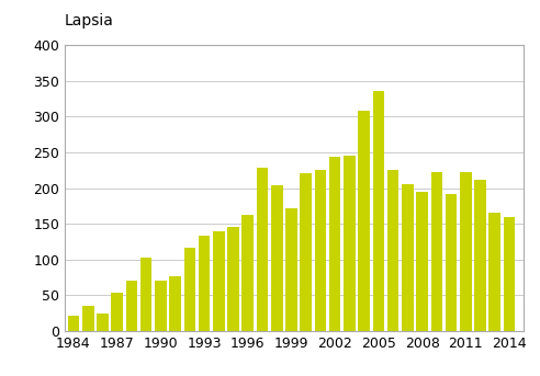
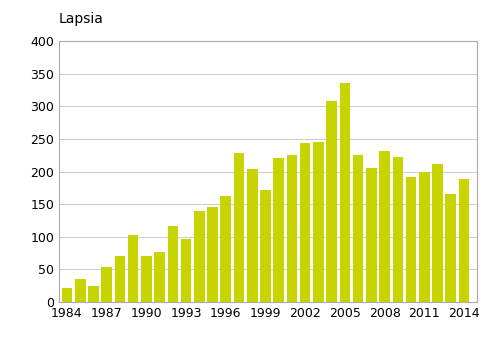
1993: 133 -> 96
2008: 195 -> 232
2011: 223 -> 200
2014: 159 -> 188
